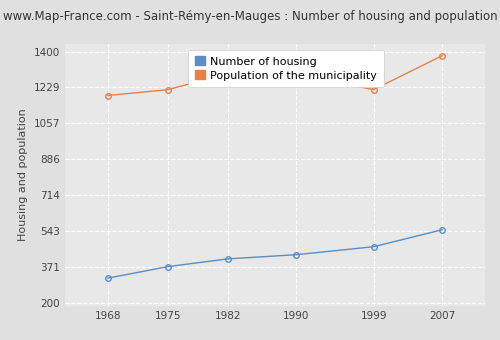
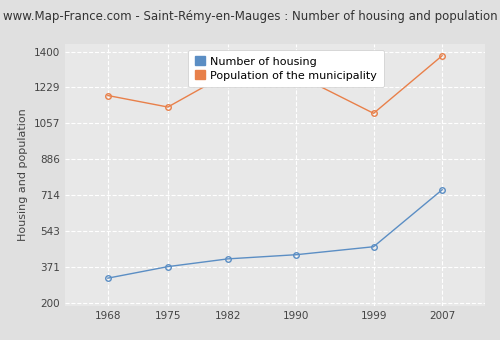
Population of the municipality/1975: 1218 -> 1135
Population of the municipality/1999: 1218 -> 1105
Number of housing/2007: 549 -> 740
